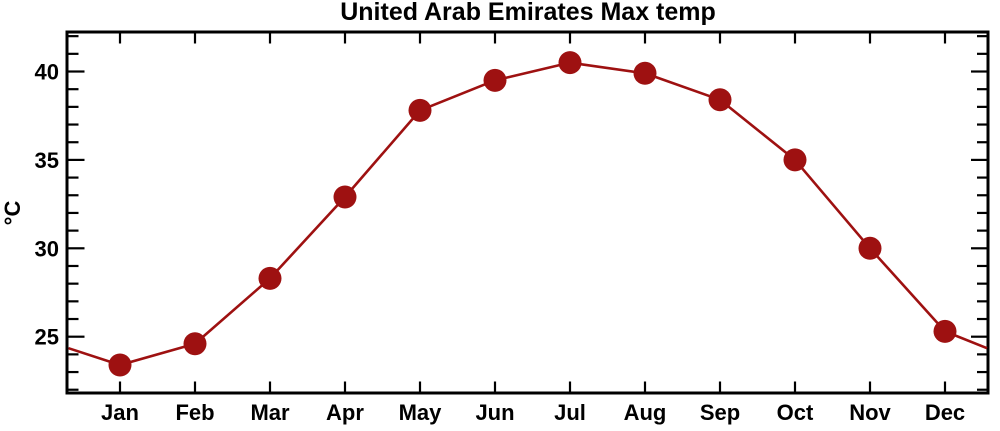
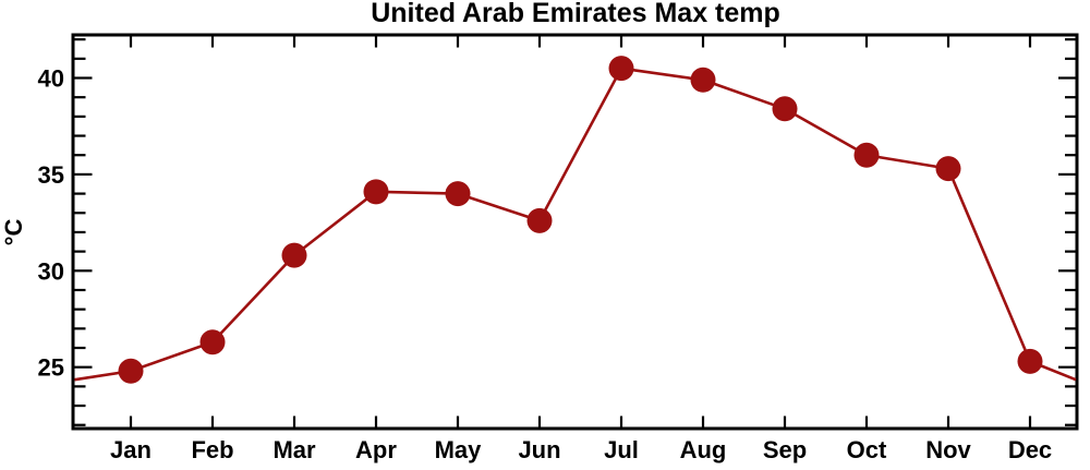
Jan: 23.4 -> 24.8
Feb: 24.6 -> 26.3
Mar: 28.3 -> 30.8
Apr: 32.9 -> 34.1
May: 37.8 -> 34.0
Jun: 39.5 -> 32.6
Oct: 35.0 -> 36.0
Nov: 30.0 -> 35.3
